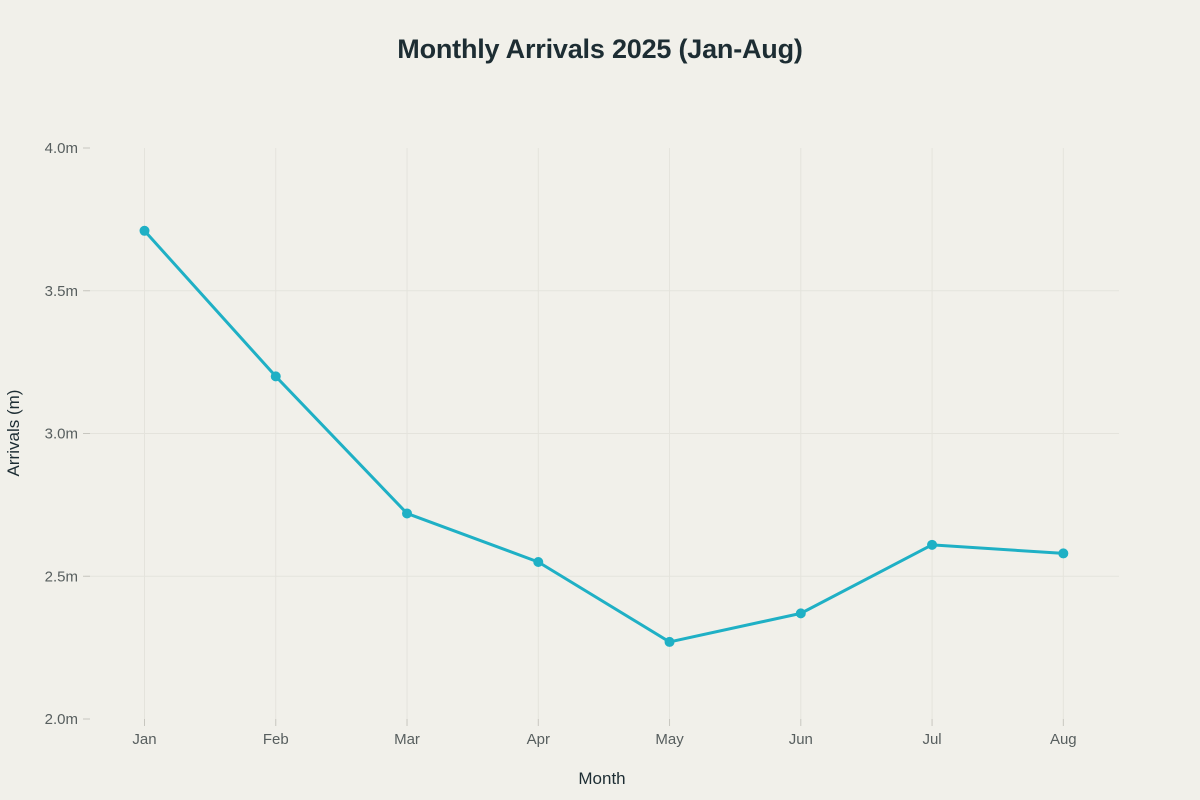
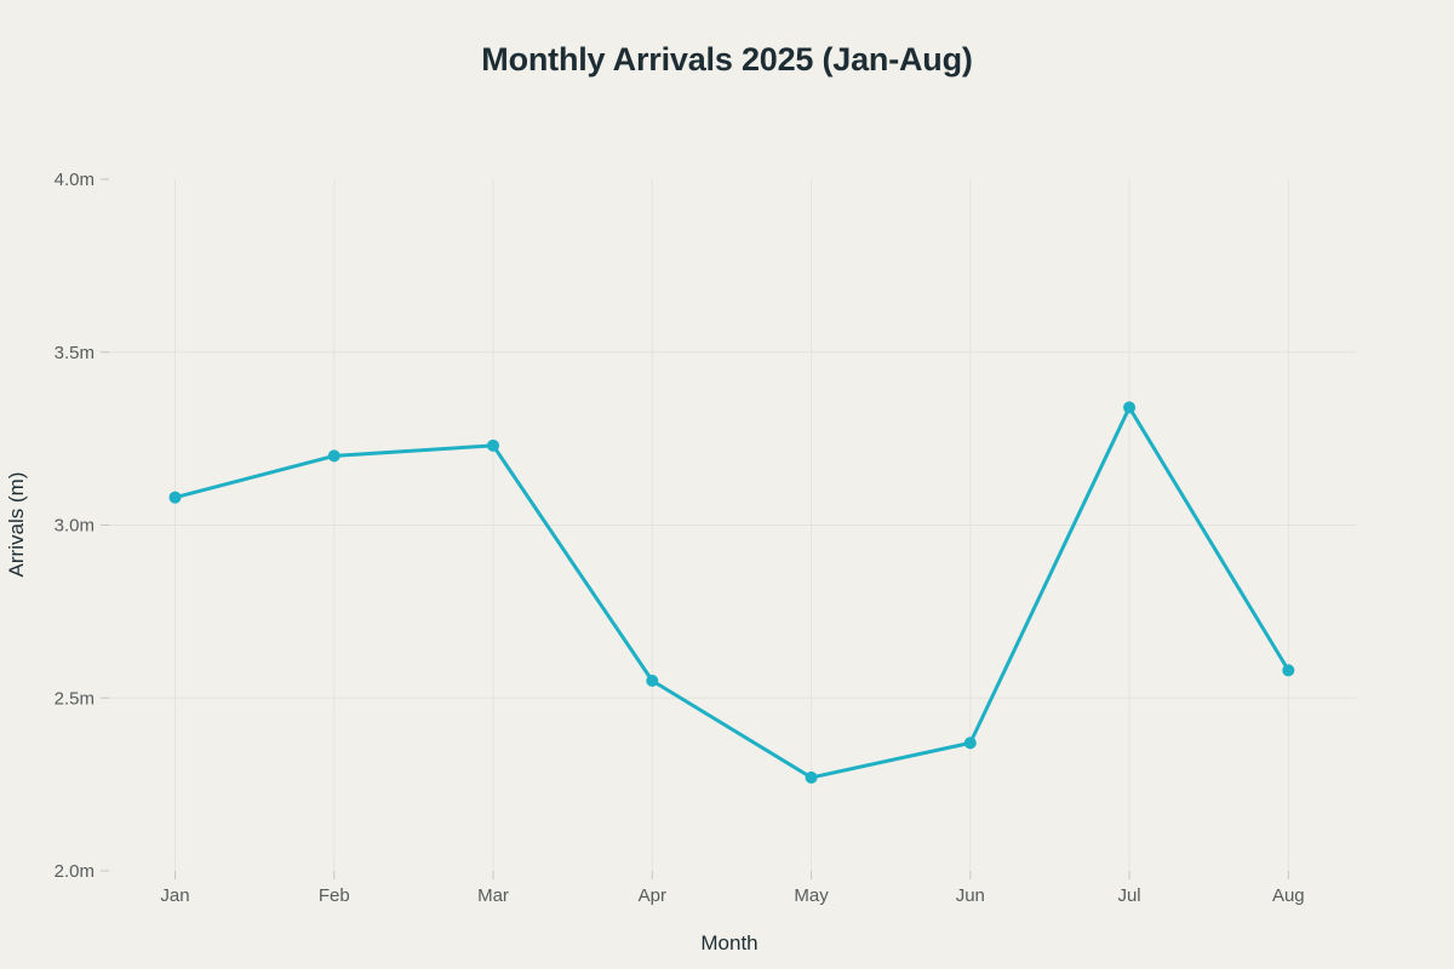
Jan: 3.71m -> 3.08m
Mar: 2.72m -> 3.23m
Jul: 2.61m -> 3.34m
